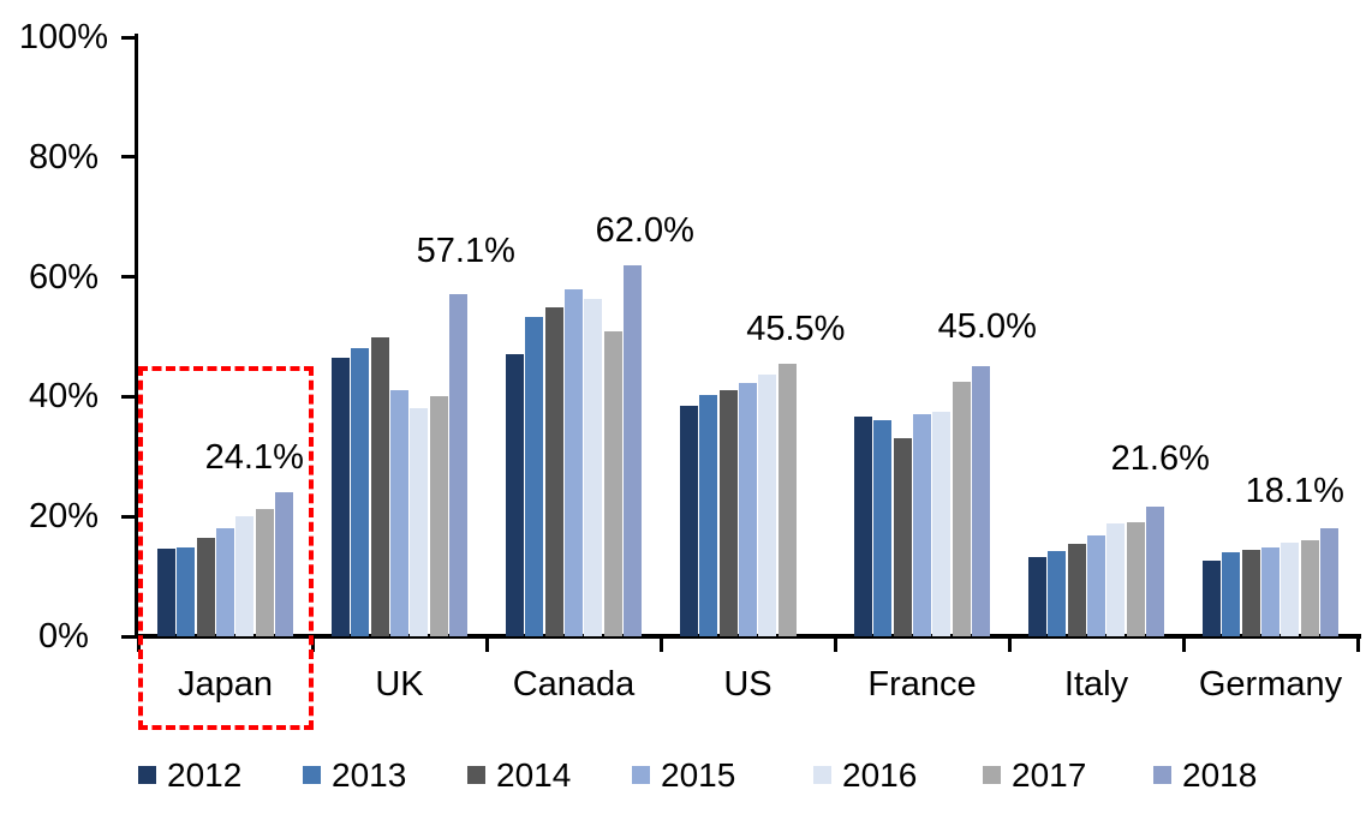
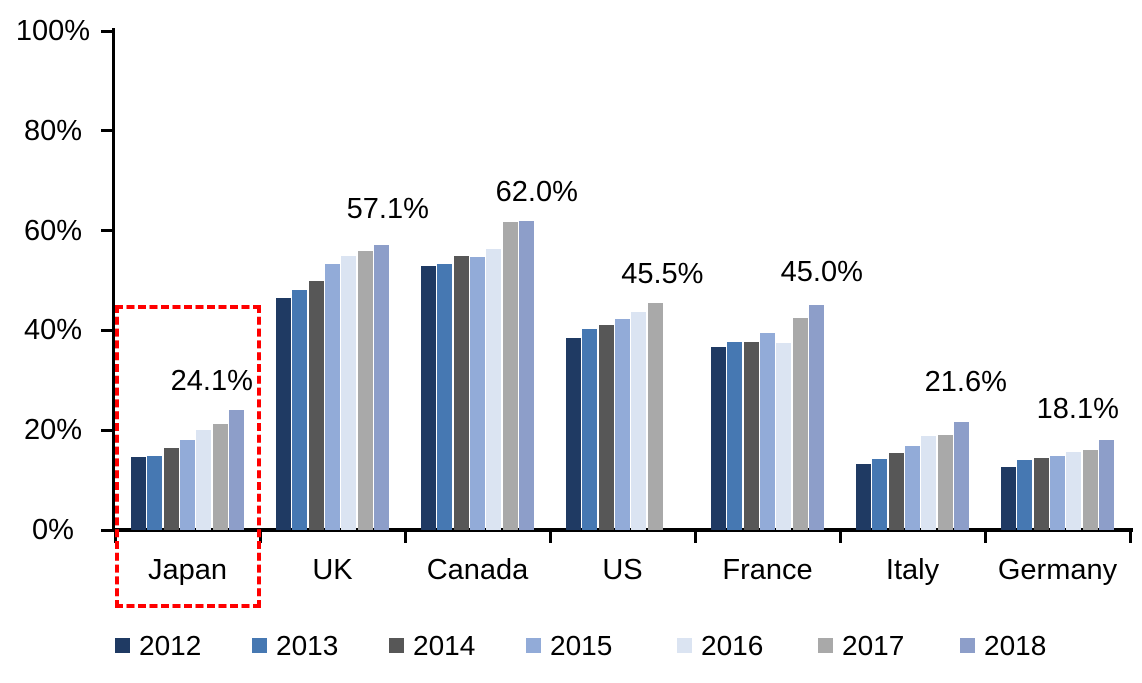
2015/UK: 41% -> 53%
2016/UK: 38% -> 55%
2017/UK: 40% -> 56%
2012/Canada: 47% -> 53%
2015/Canada: 58% -> 55%
2017/Canada: 51% -> 62%
2013/France: 36% -> 38%
2014/France: 33% -> 38%
2015/France: 37% -> 39%
